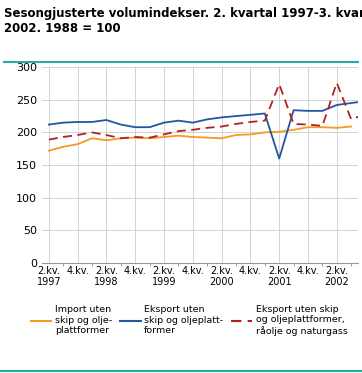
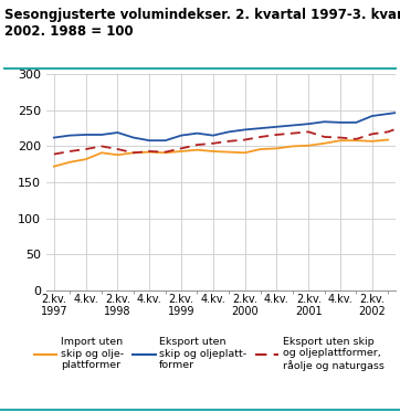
Eksport uten skip og oljeplatt- former/2.kv. 2001: 160 -> 231
Eksport uten skip og oljeplattformer, råolje og naturgass/2.kv. 2001: 274 -> 220
Eksport uten skip og oljeplattformer, råolje og naturgass/2.kv. 2002: 276 -> 217
